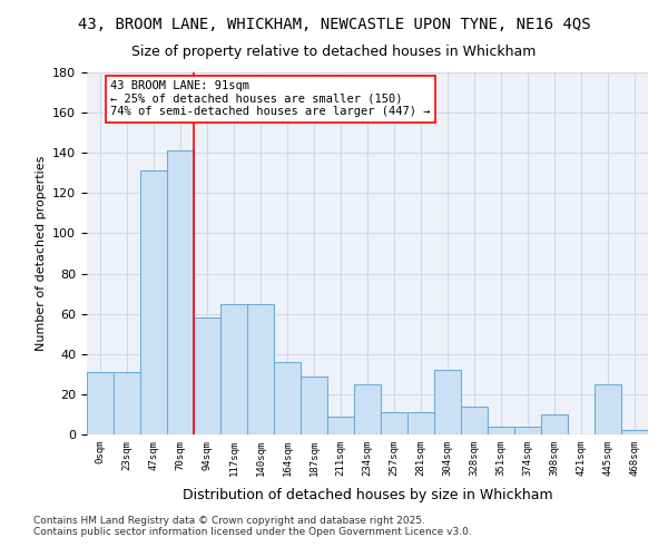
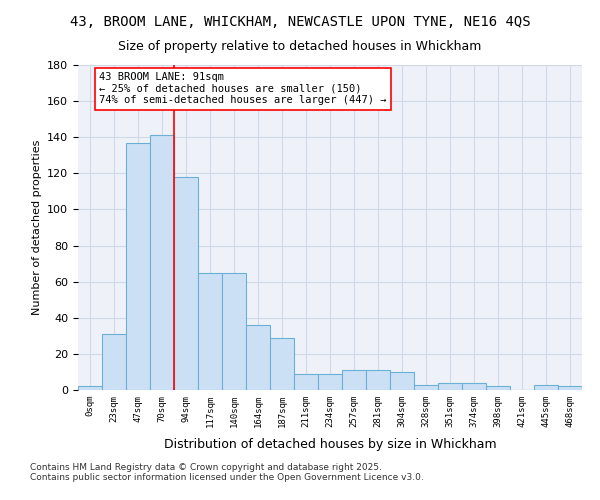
0sqm: 31 -> 2
47sqm: 131 -> 137
94sqm: 58 -> 118
234sqm: 25 -> 9
304sqm: 32 -> 10
328sqm: 14 -> 3
398sqm: 10 -> 2
445sqm: 25 -> 3
